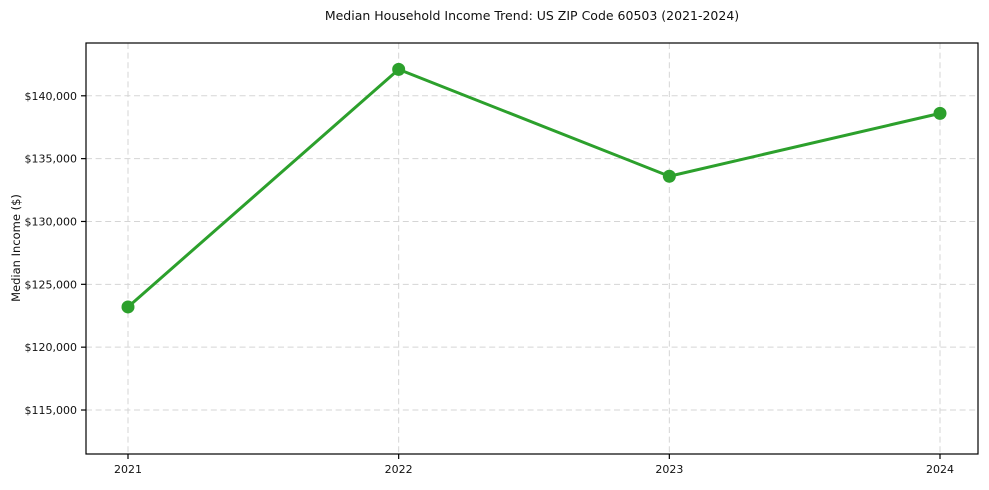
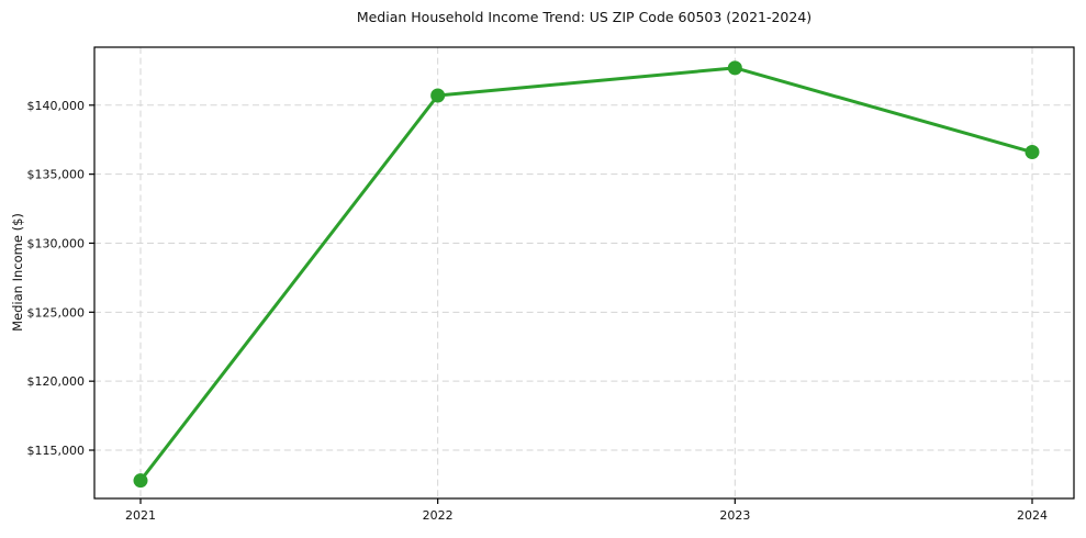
2021: $123200 -> $112800
2022: $142100 -> $140700
2023: $133600 -> $142700
2024: $138600 -> $136600
